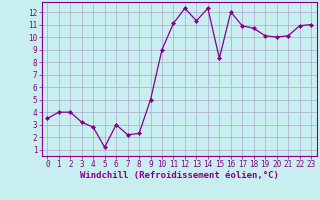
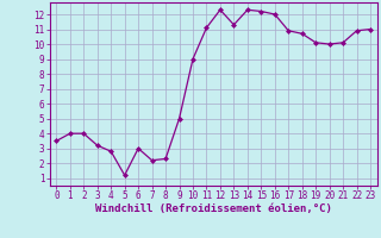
15: 8.3 -> 12.2
